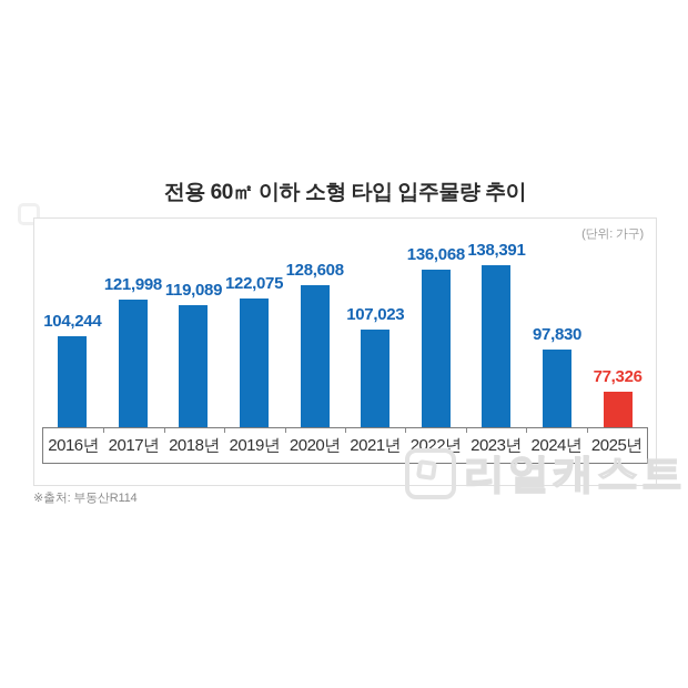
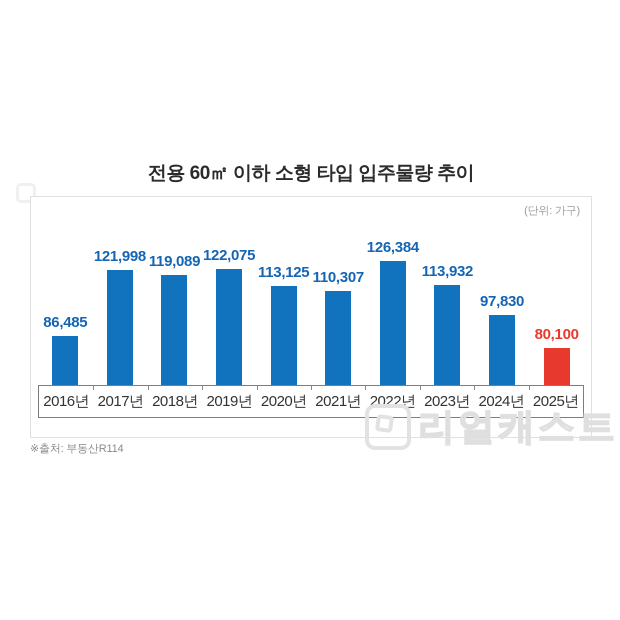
2016년: 104,244 -> 86,485
2020년: 128,608 -> 113,125
2021년: 107,023 -> 110,307
2022년: 136,068 -> 126,384
2023년: 138,391 -> 113,932
2025년: 77,326 -> 80,100
